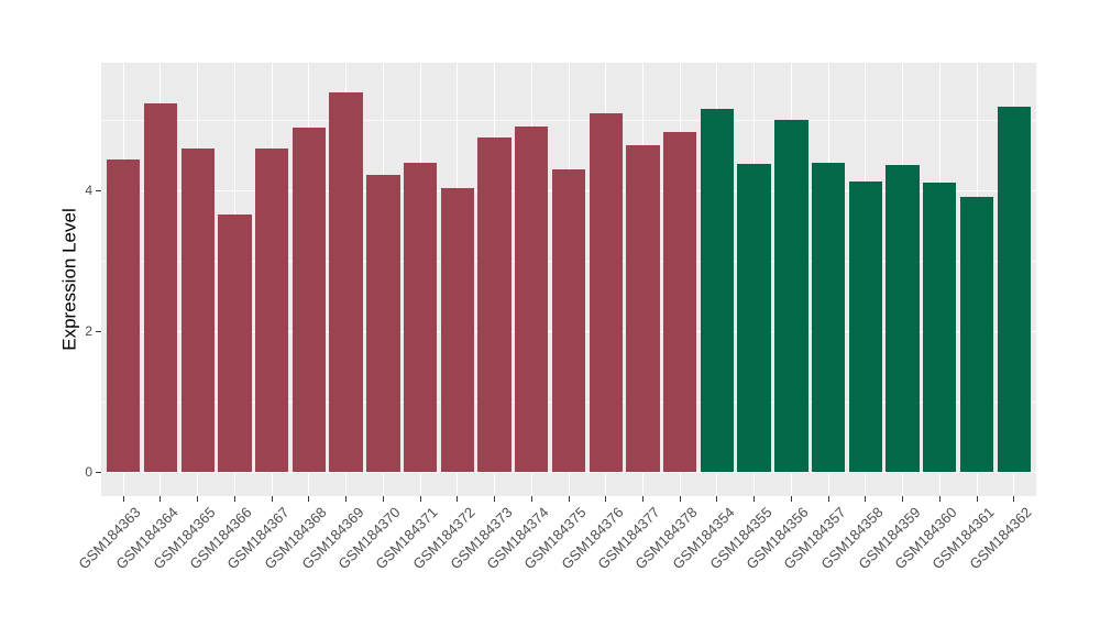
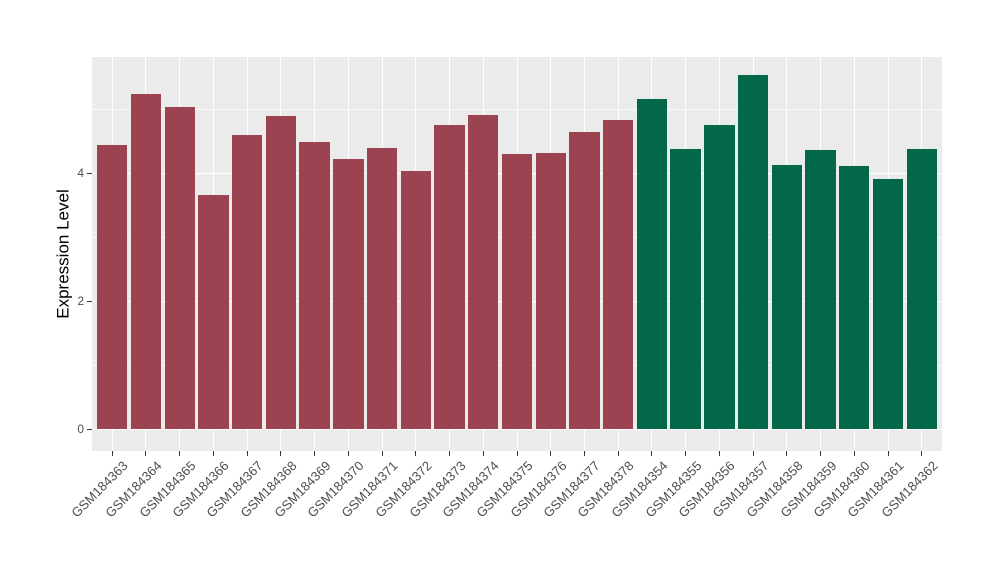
GSM184365: 4.6 -> 5.0
GSM184369: 5.4 -> 4.5
GSM184376: 5.1 -> 4.3
GSM184356: 5.0 -> 4.8
GSM184357: 4.4 -> 5.5
GSM184362: 5.2 -> 4.4
